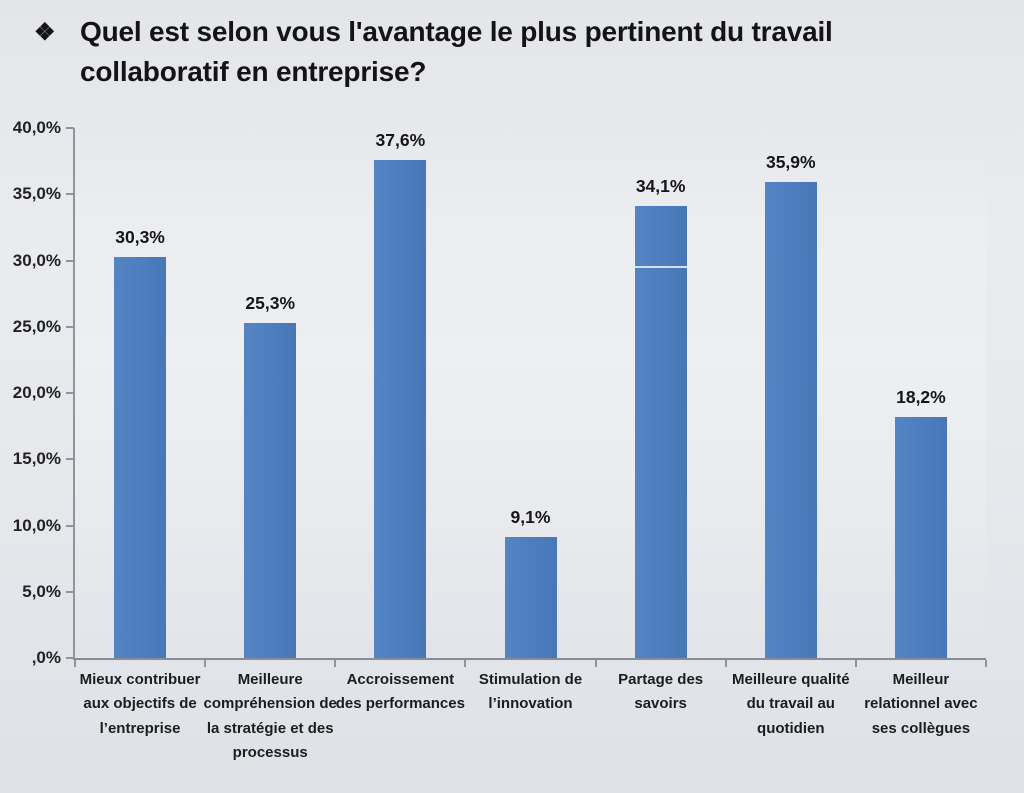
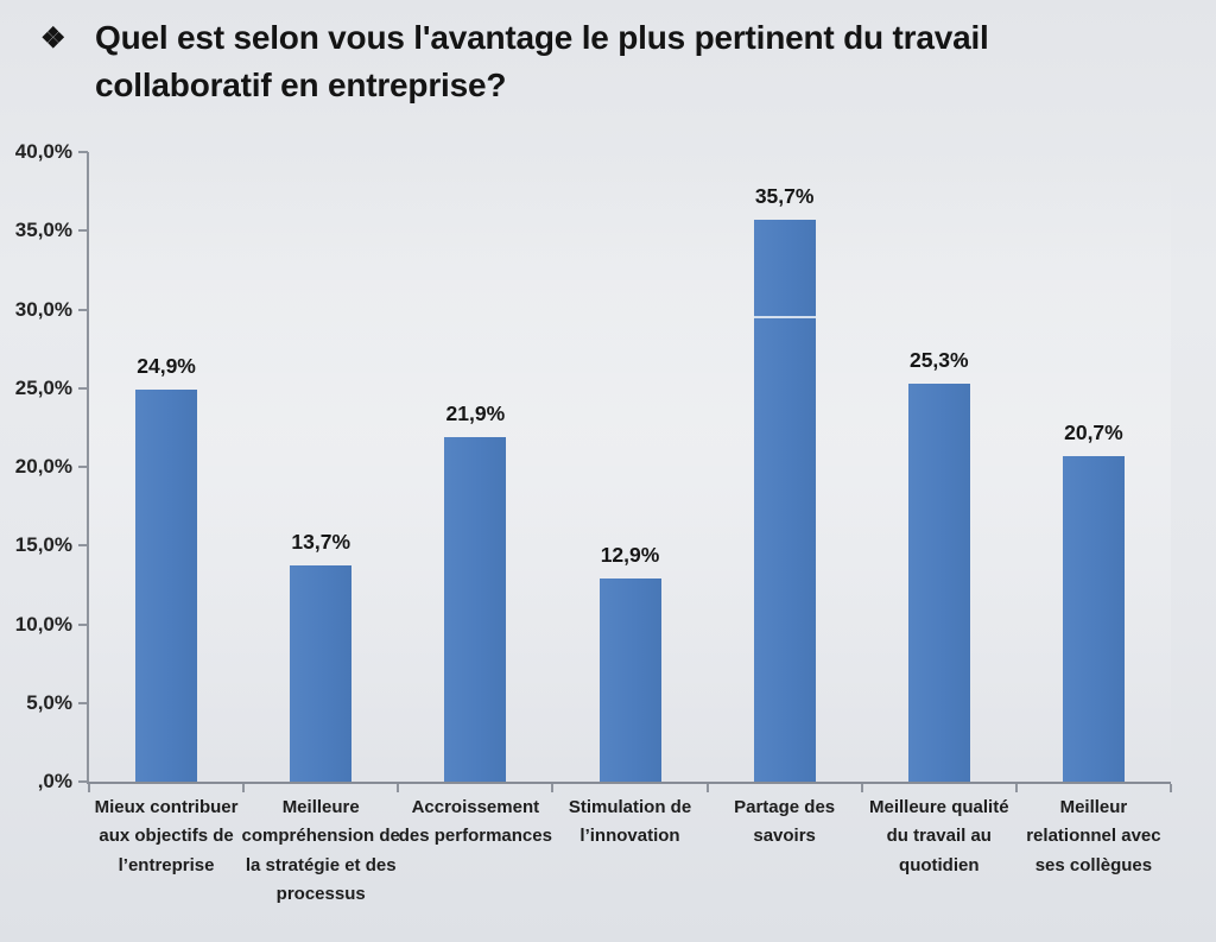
Mieux contribuer aux objectifs de l’entreprise: 30,3% -> 24,9%
Meilleure compréhension de la stratégie et des processus: 25,3% -> 13,7%
Accroissement des performances: 37,6% -> 21,9%
Stimulation de l’innovation: 9,1% -> 12,9%
Partage des savoirs: 34,1% -> 35,7%
Meilleure qualité du travail au quotidien: 35,9% -> 25,3%
Meilleur relationnel avec ses collègues: 18,2% -> 20,7%
